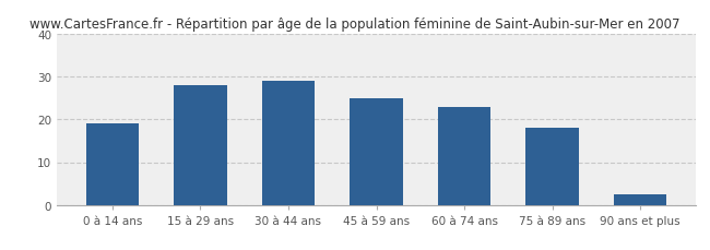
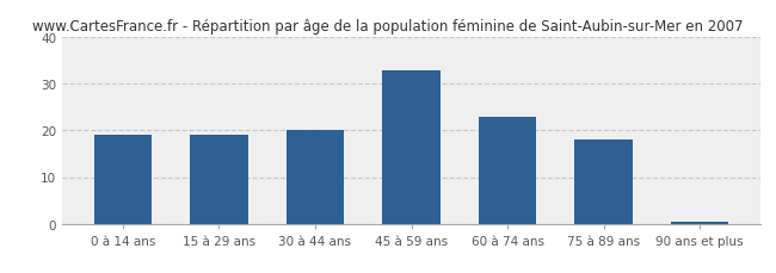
15 à 29 ans: 28.0 -> 19.0
30 à 44 ans: 29.0 -> 20.0
45 à 59 ans: 25.0 -> 33.0
90 ans et plus: 2.5 -> 0.5
